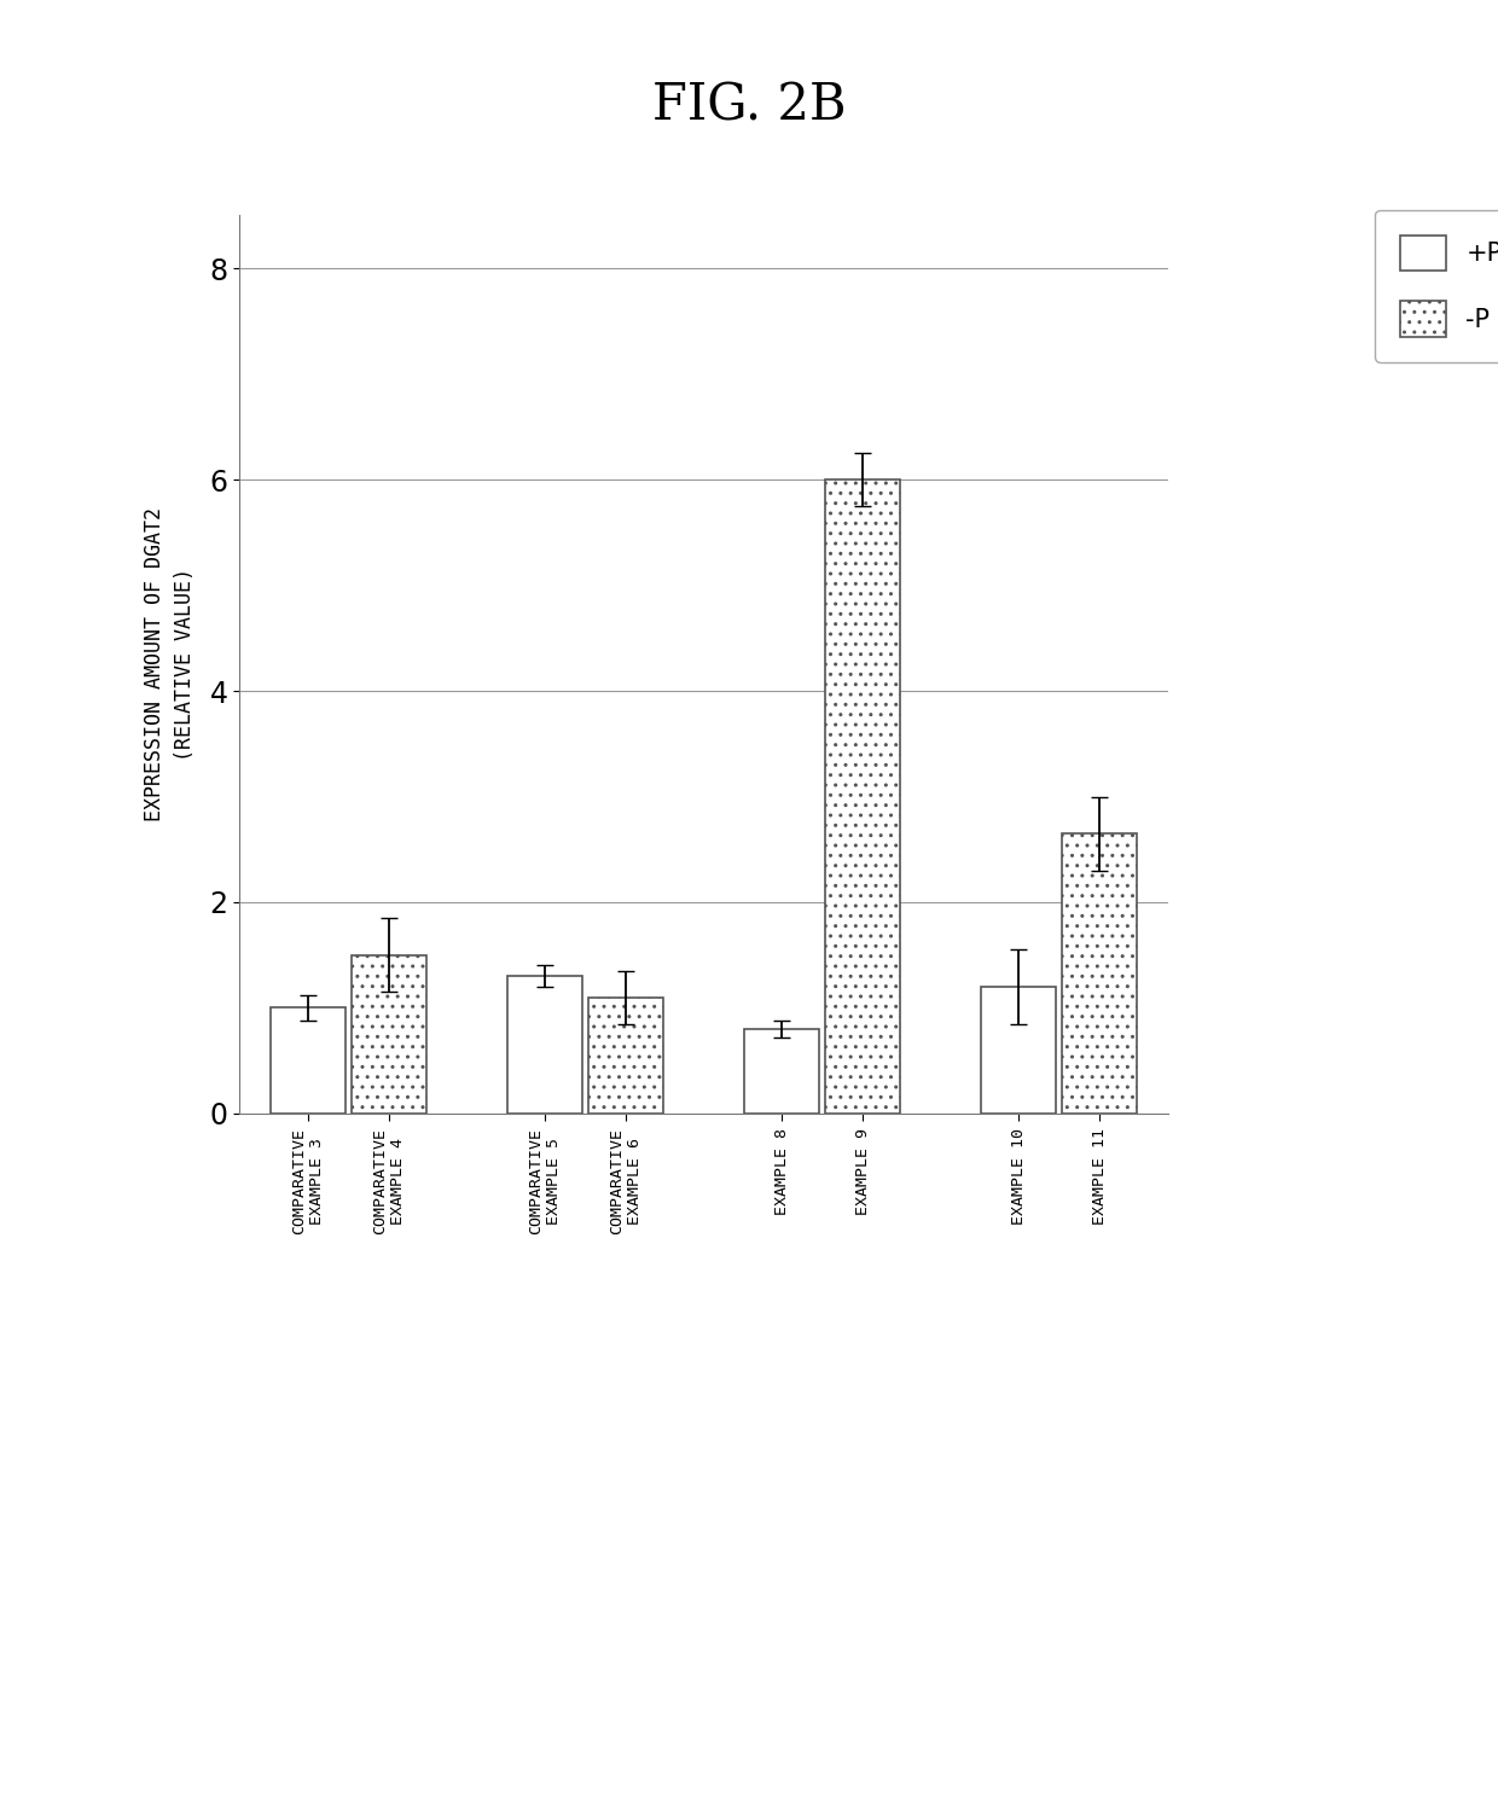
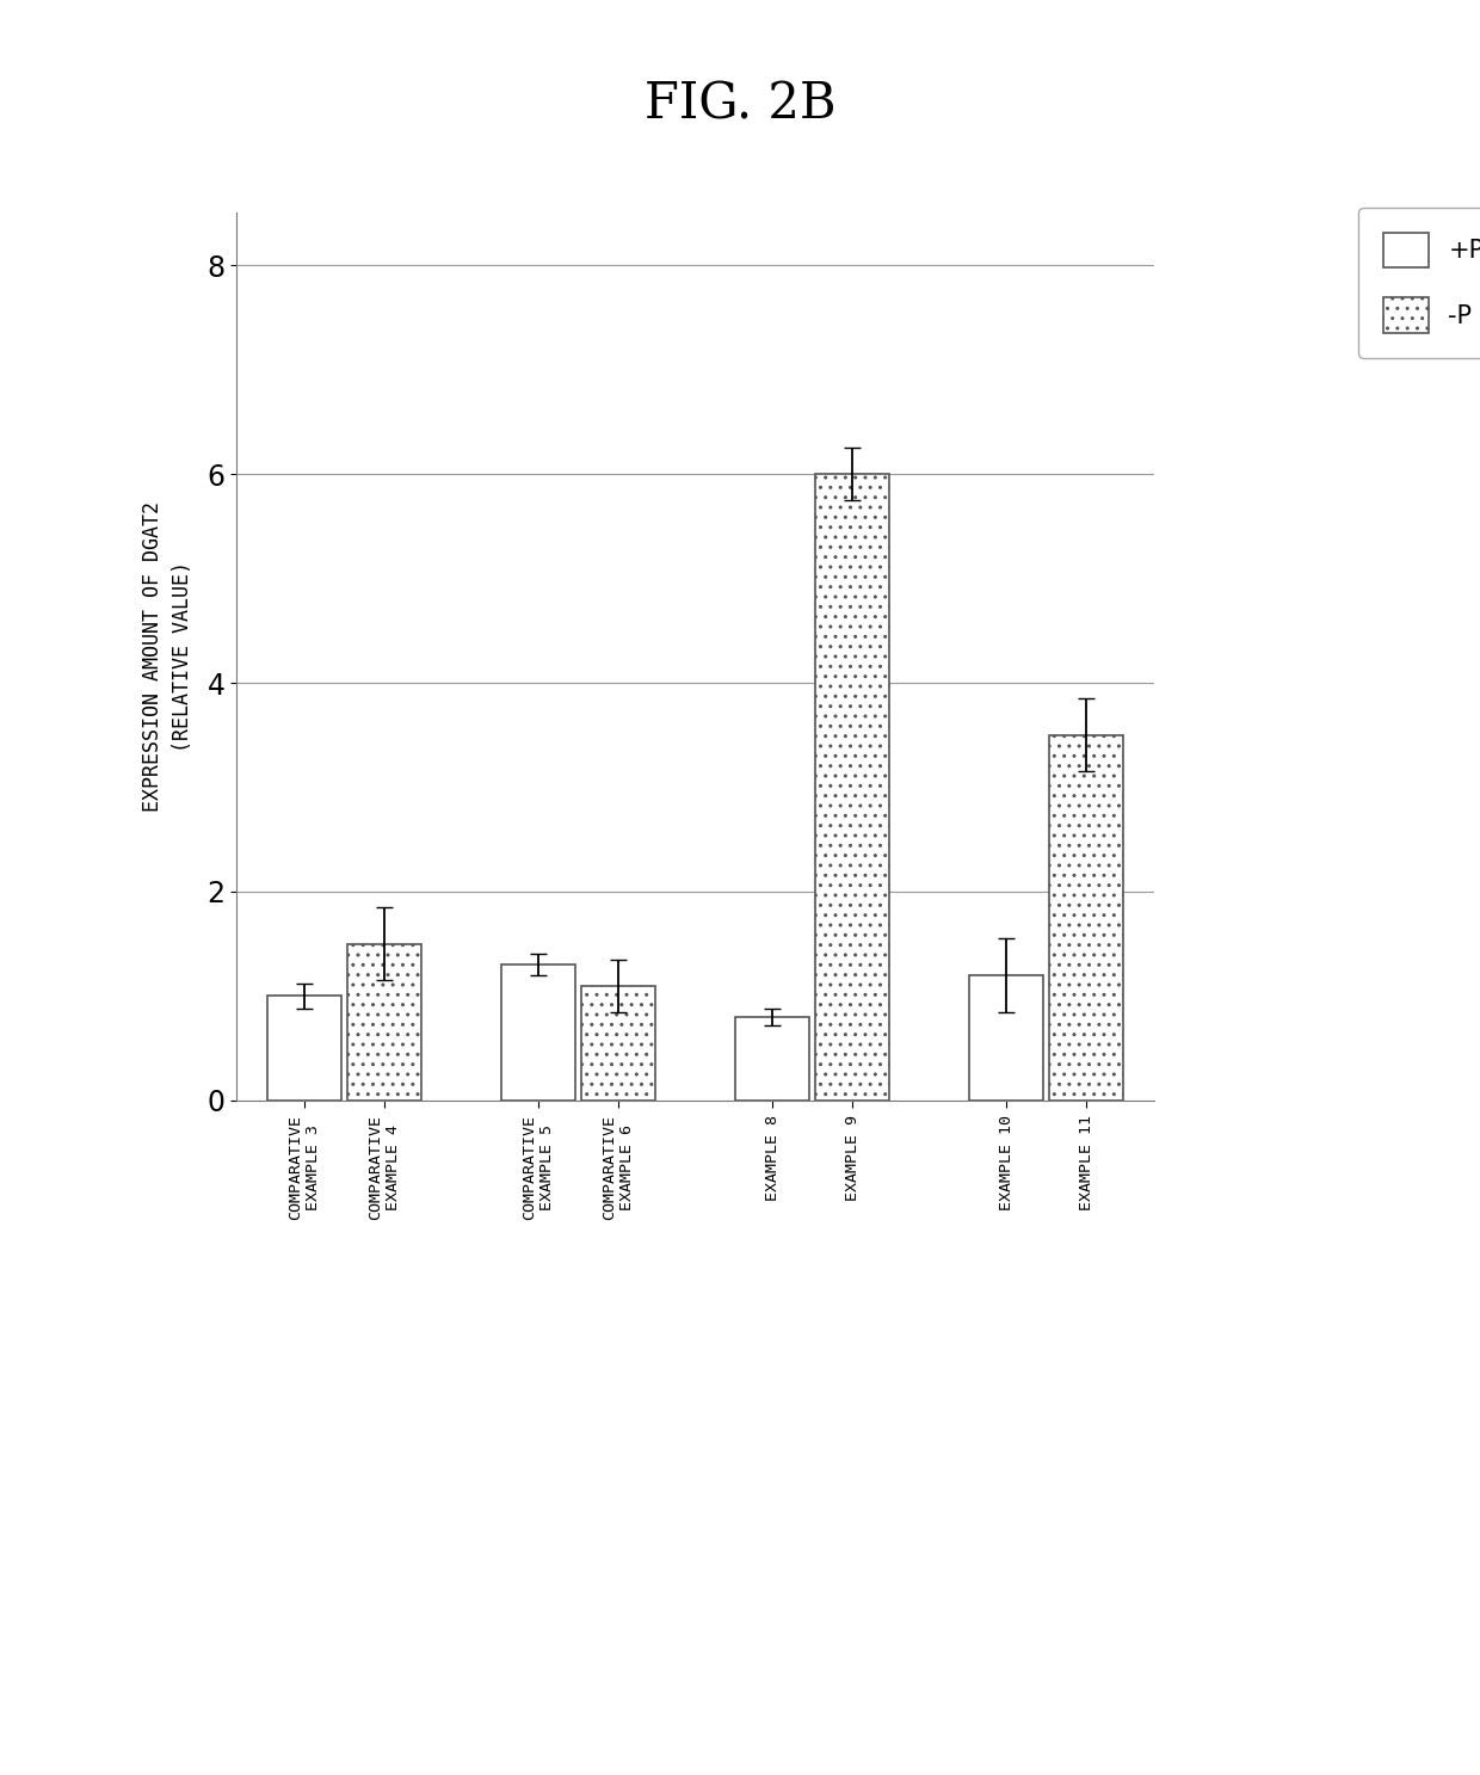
EXAMPLE 11: 2.65 -> 3.50
